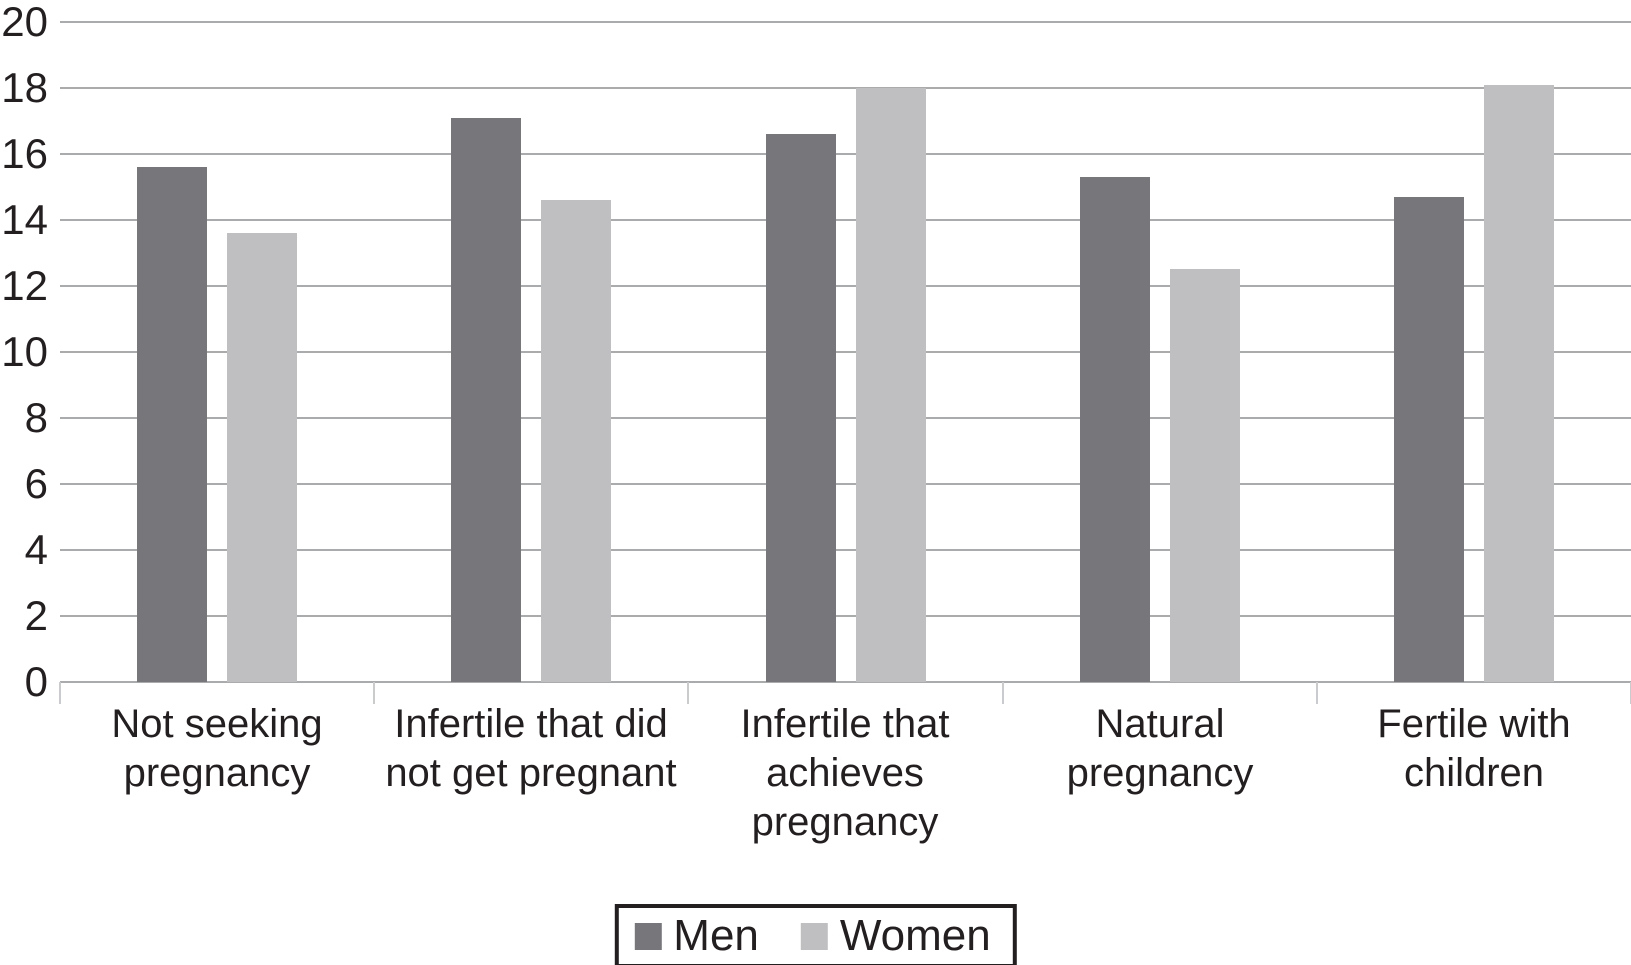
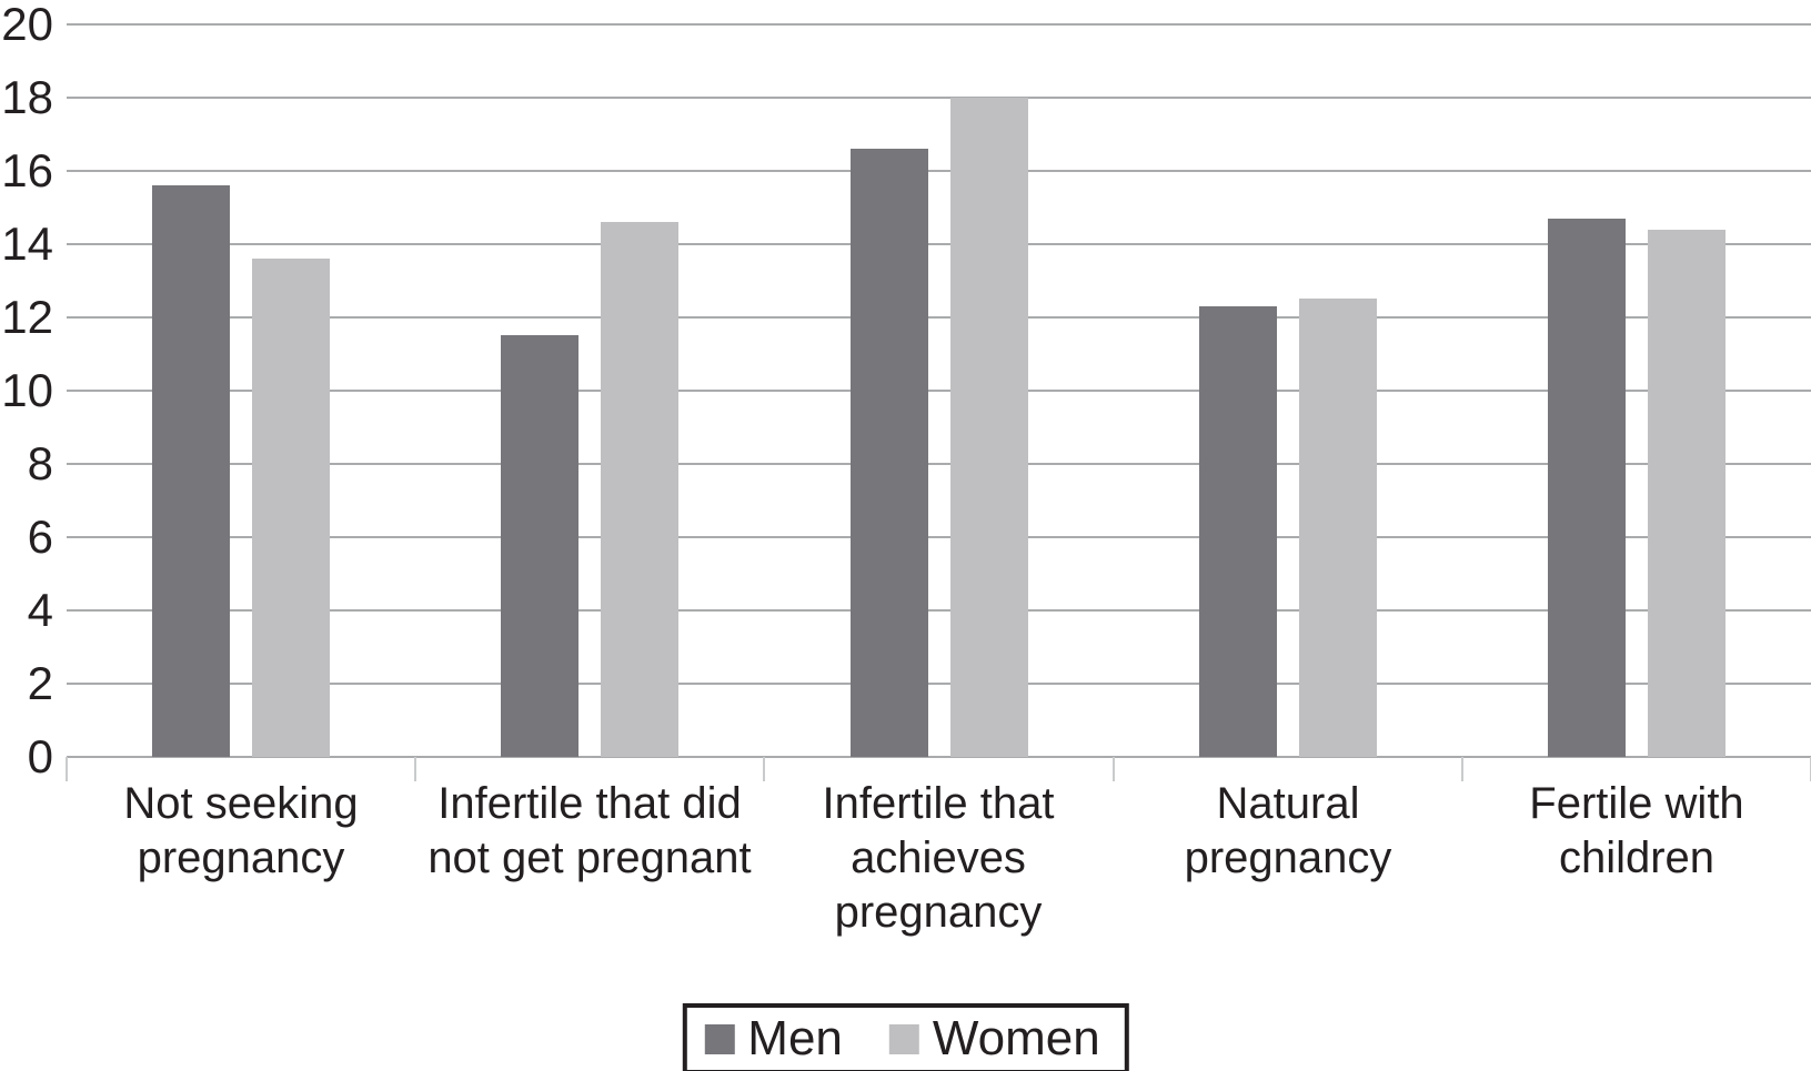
Men/Infertile that did not get pregnant: 17.1 -> 11.5
Men/Natural pregnancy: 15.3 -> 12.3
Women/Fertile with children: 18.1 -> 14.4
